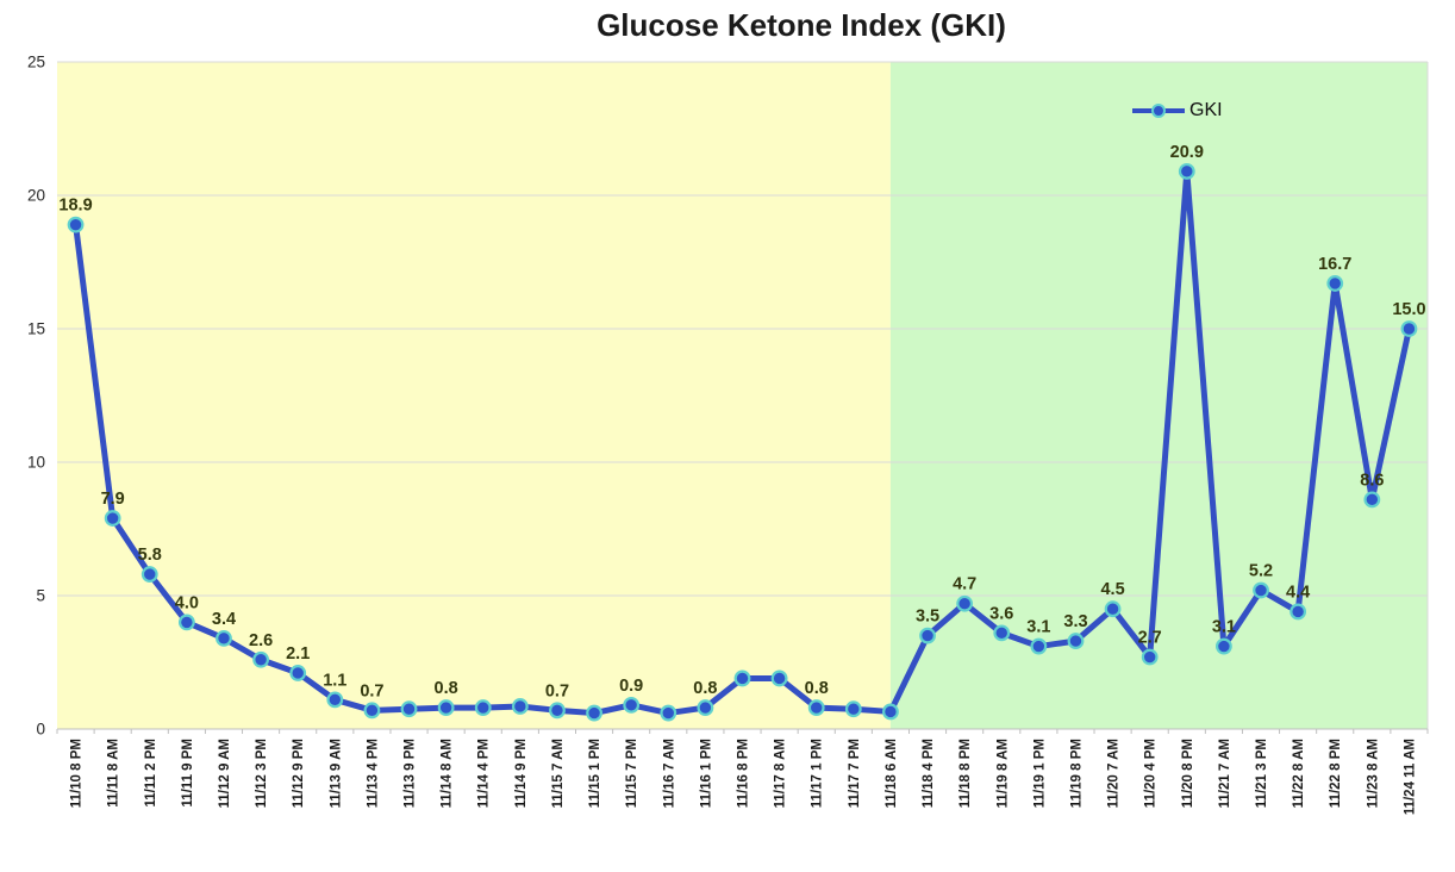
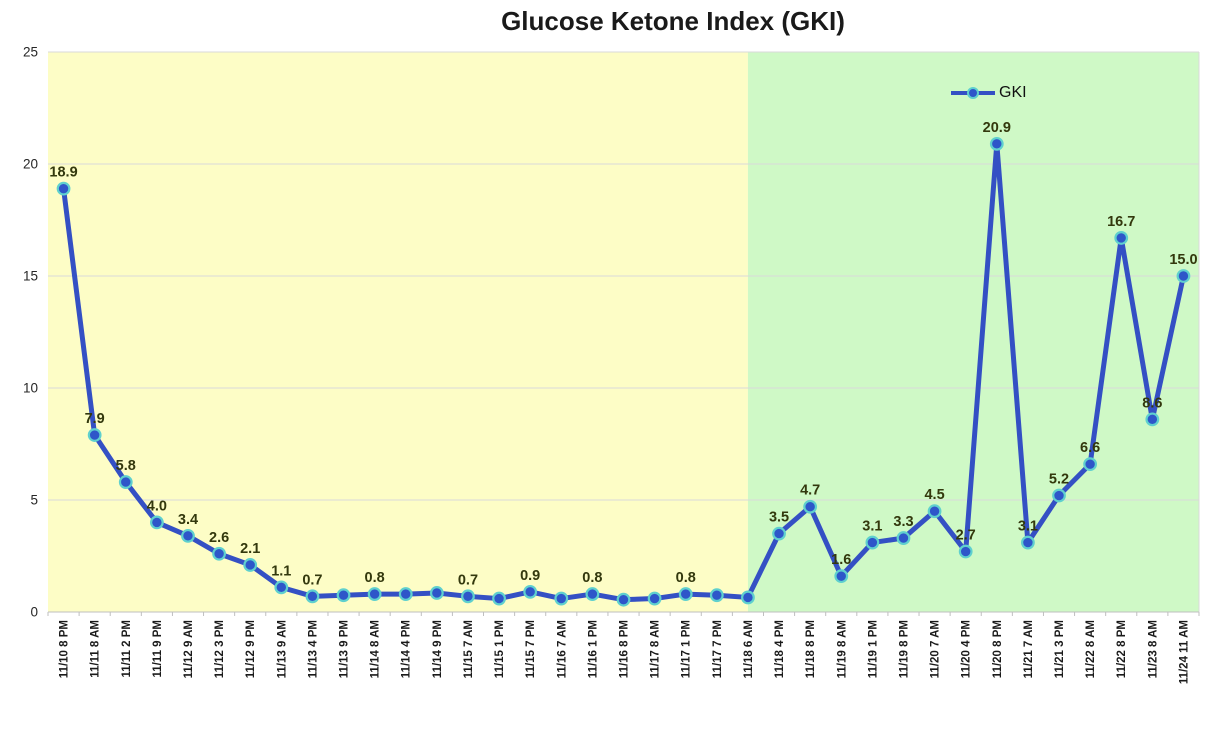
11/16 8 PM: 1.9 -> 0.6
11/17 8 AM: 1.9 -> 0.6
11/19 8 AM: 3.6 -> 1.6
11/22 8 AM: 4.4 -> 6.6
